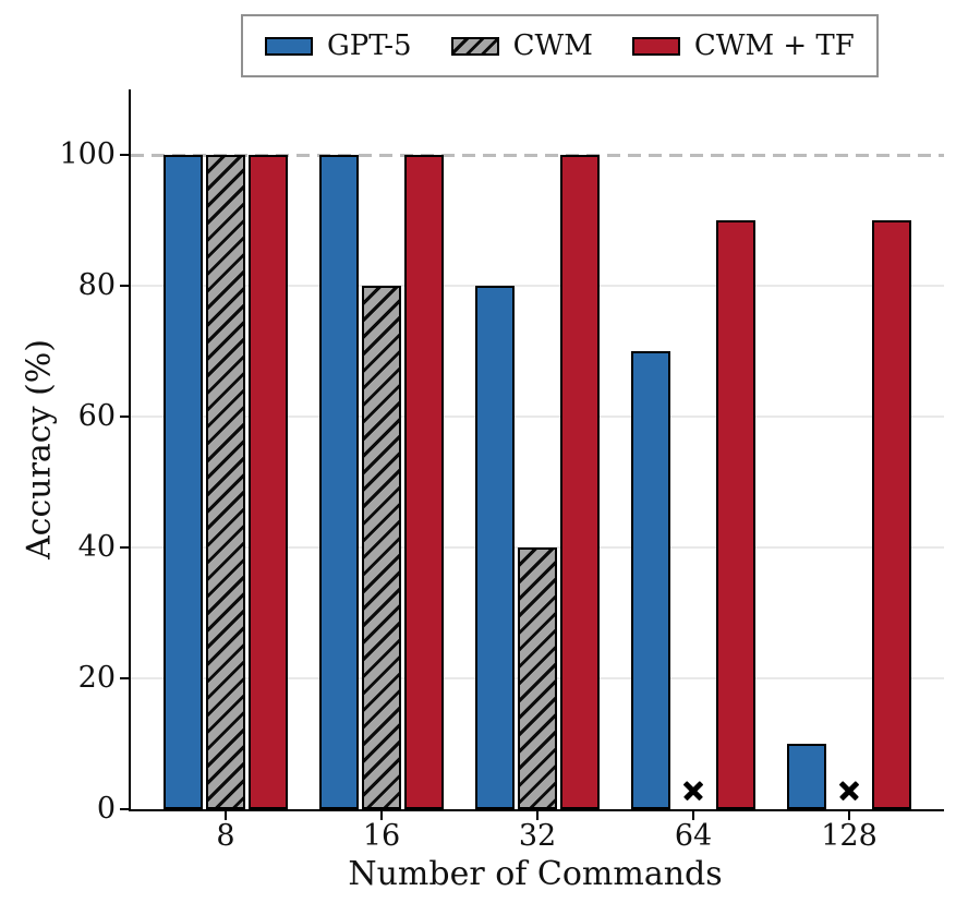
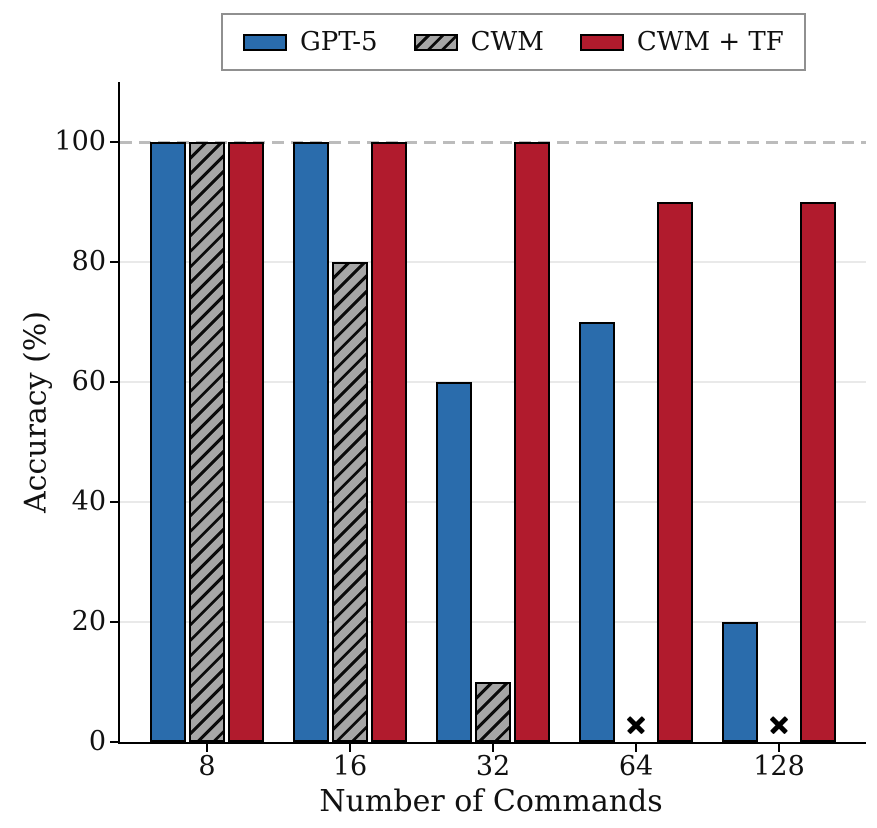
GPT-5/32: 80 -> 60
CWM/32: 40 -> 10
GPT-5/128: 10 -> 20
